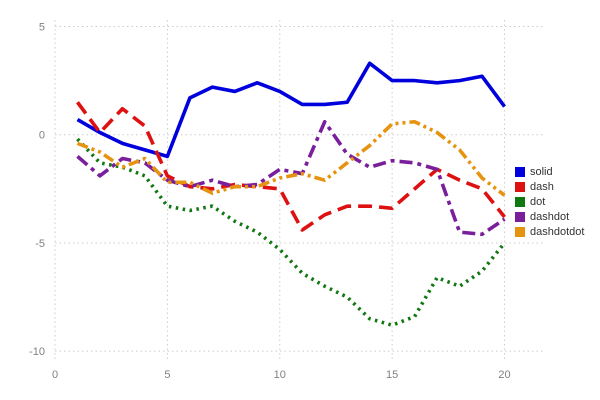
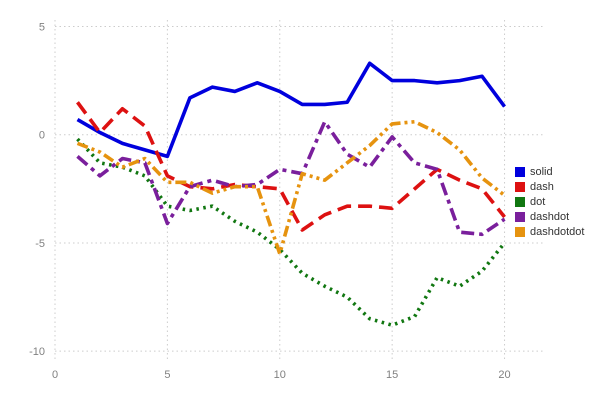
dashdot/5: -2.1 -> -4.1
dashdotdot/10: -2.0 -> -5.5
dashdot/15: -1.2 -> -0.1
